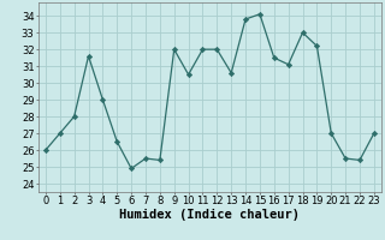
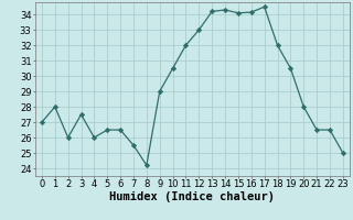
0: 26.0 -> 27.0
1: 27.0 -> 28.0
2: 28.0 -> 26.0
3: 31.6 -> 27.5
4: 29.0 -> 26.0
6: 24.9 -> 26.5
8: 25.4 -> 24.2
9: 32.0 -> 29.0
12: 32.0 -> 33.0
13: 30.6 -> 34.2
14: 33.8 -> 34.3
16: 31.5 -> 34.1
17: 31.1 -> 34.5
18: 33.0 -> 32.0
19: 32.2 -> 30.5
20: 27.0 -> 28.0
21: 25.5 -> 26.5
22: 25.4 -> 26.5
23: 27.0 -> 25.0
